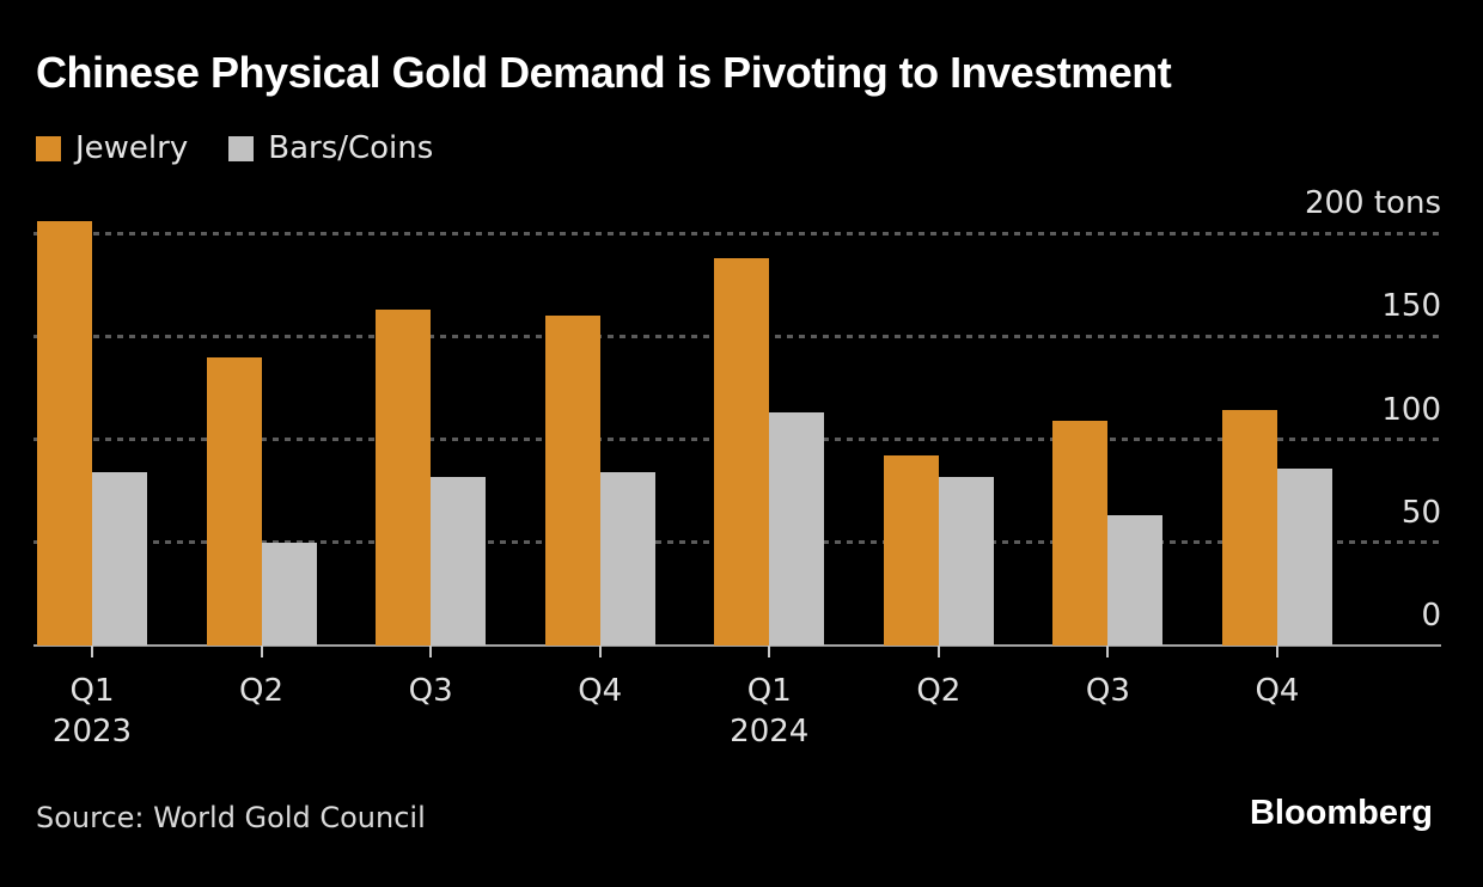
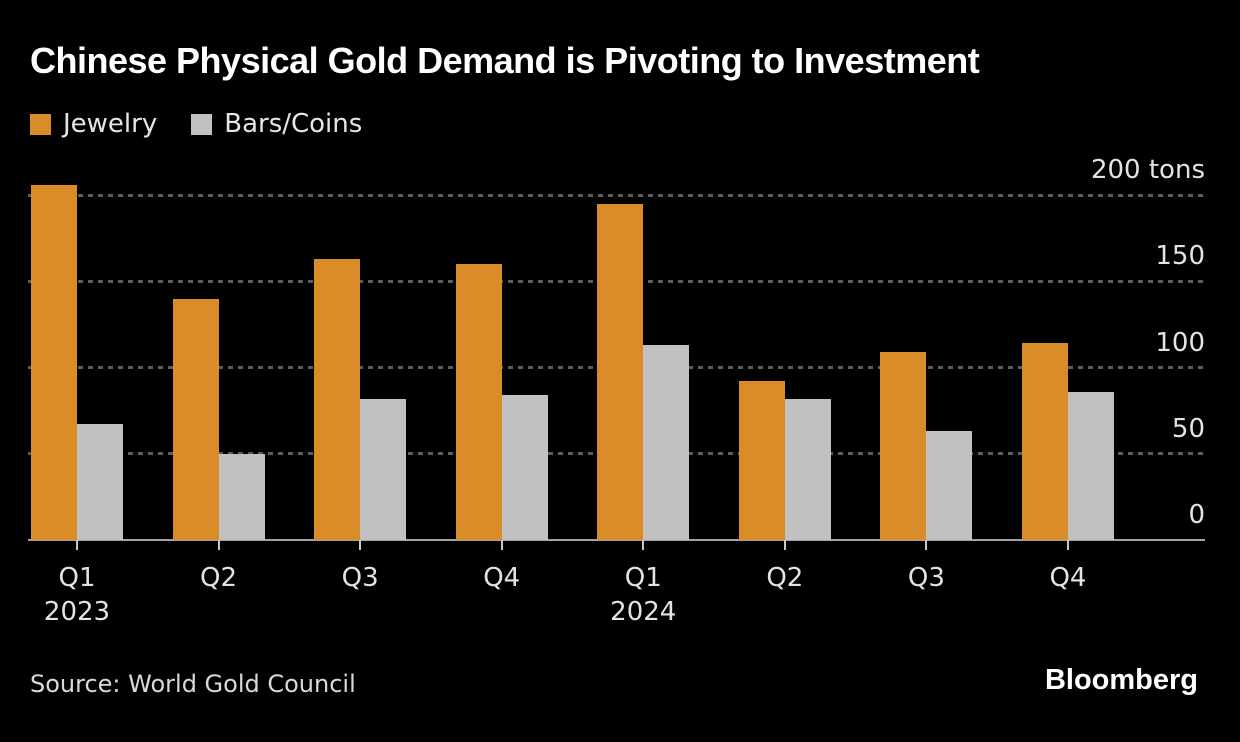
Bars/Coins/Q1 2023: 84 -> 67
Jewelry/Q1 2024: 188 -> 195
